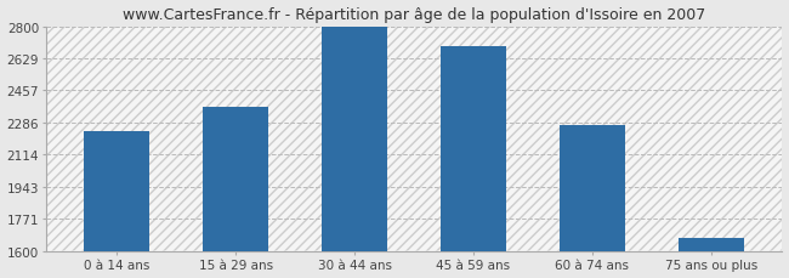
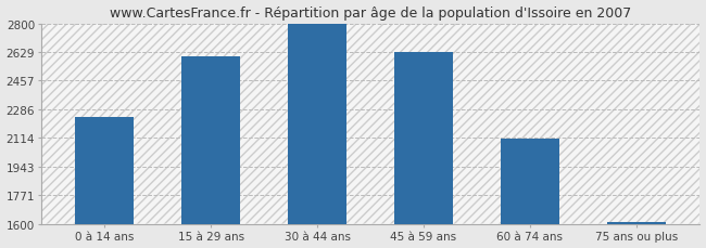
15 à 29 ans: 2370 -> 2600
45 à 59 ans: 2690 -> 2620
60 à 74 ans: 2270 -> 2110
75 ans ou plus: 1670 -> 1610
